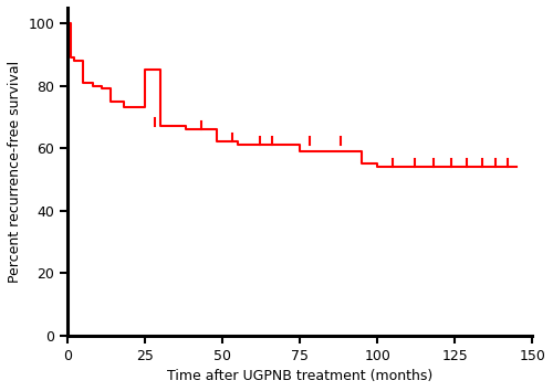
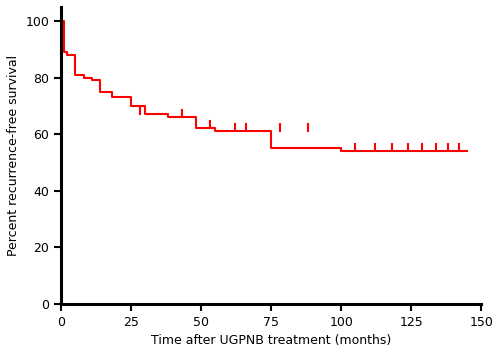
25: 85 -> 70
75: 59 -> 55
